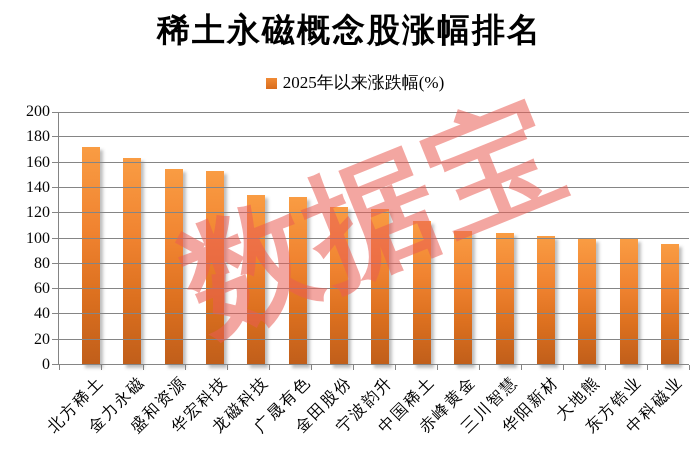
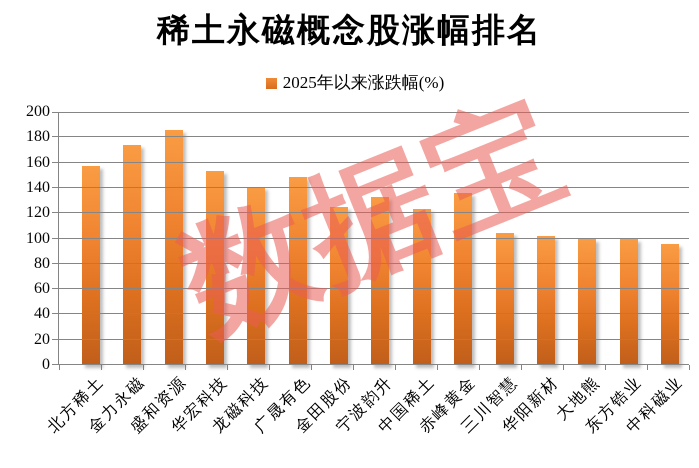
北方稀土: 172 -> 157
金力永磁: 164 -> 174
盛和资源: 155 -> 186
龙磁科技: 134 -> 141
广晟有色: 133 -> 149
宁波韵升: 123 -> 133
中国稀土: 114 -> 123
赤峰黄金: 106 -> 136
